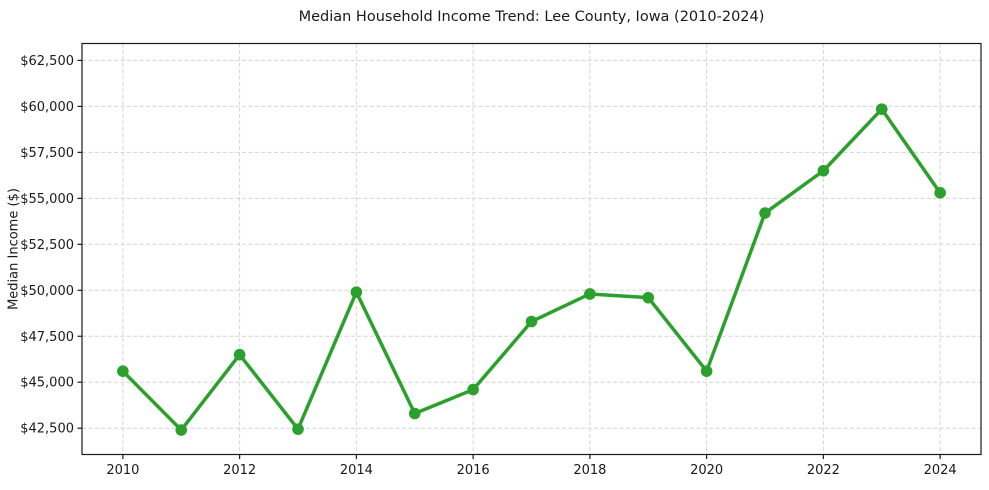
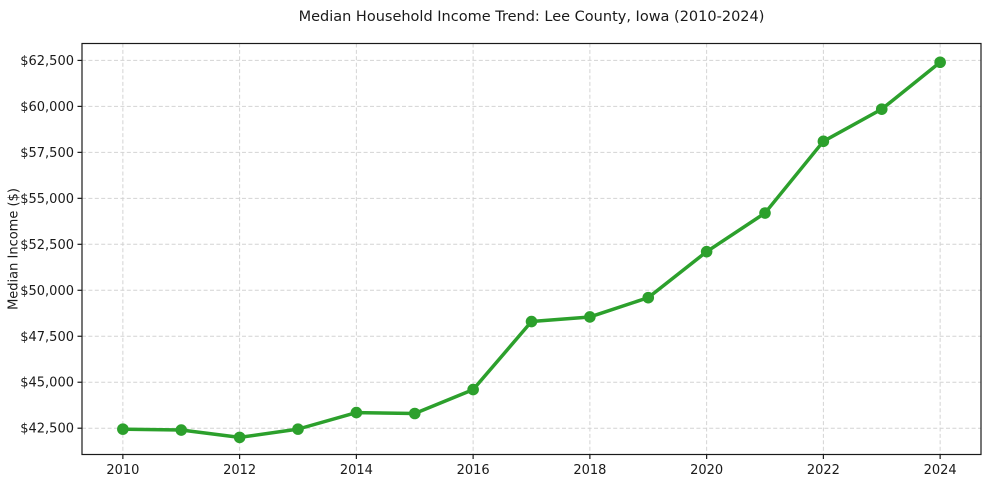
2010: $45600 -> $42400
2012: $46500 -> $42000
2014: $49900 -> $43400
2018: $49800 -> $48600
2020: $45600 -> $52100
2022: $56500 -> $58100
2024: $55300 -> $62400
